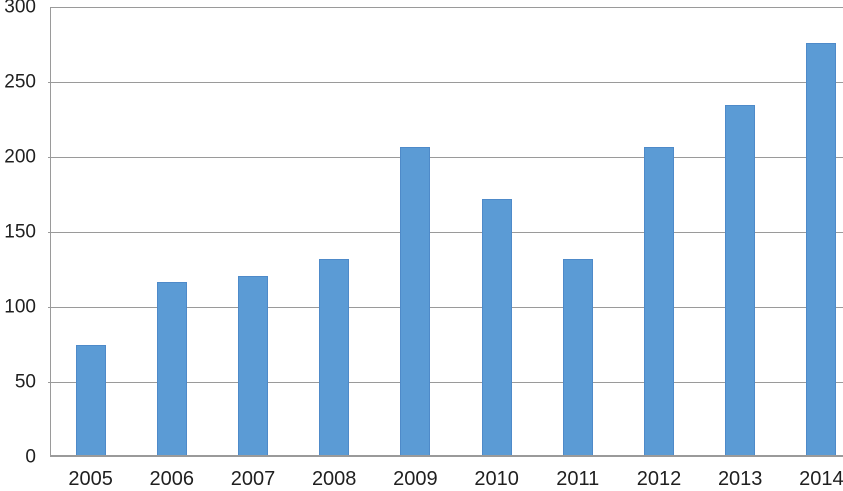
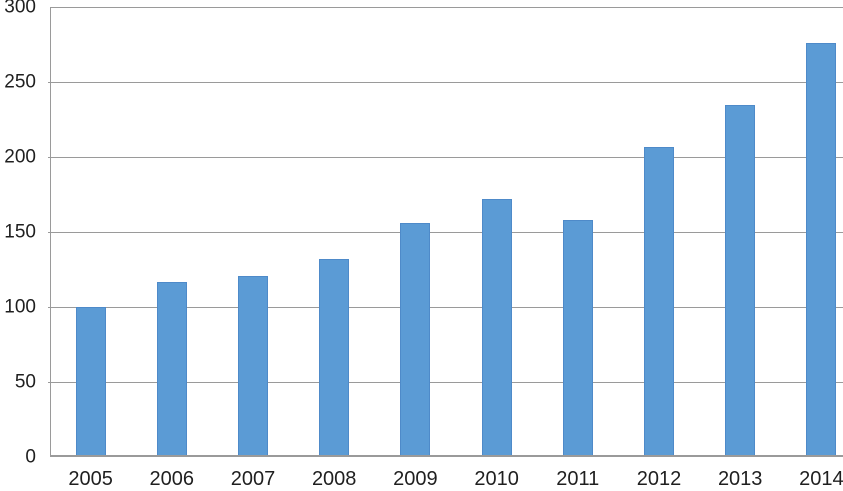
2005: 75 -> 100
2009: 207 -> 156
2011: 132 -> 158
